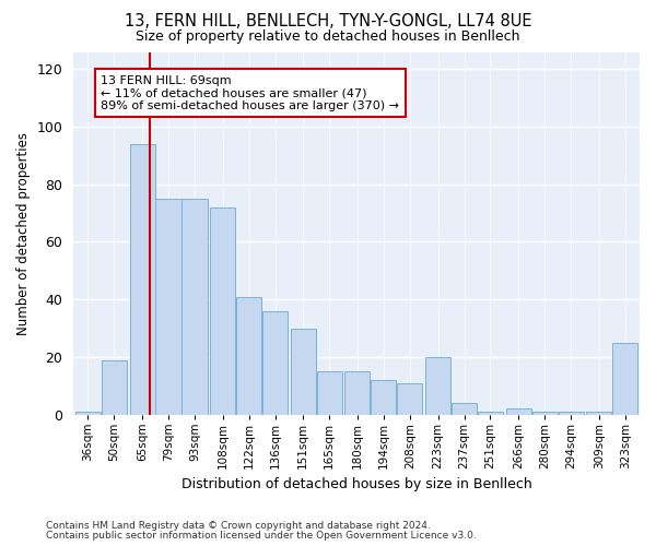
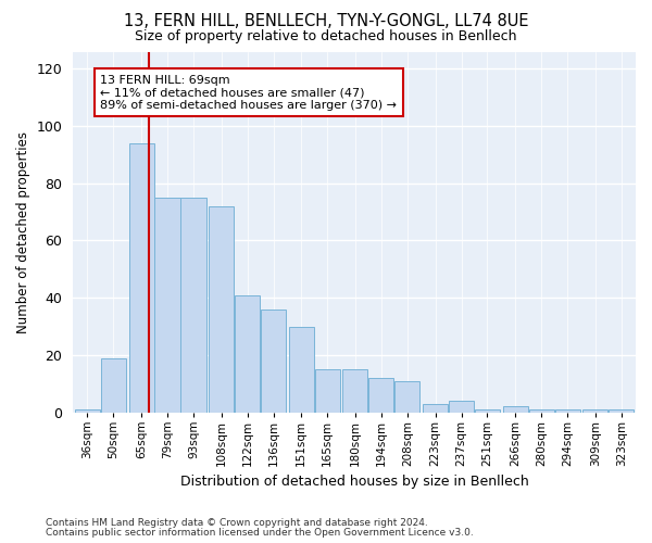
223sqm: 20 -> 3
323sqm: 25 -> 1
